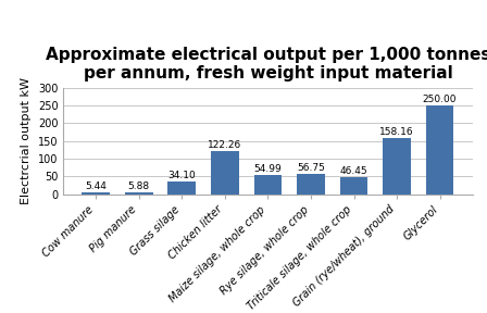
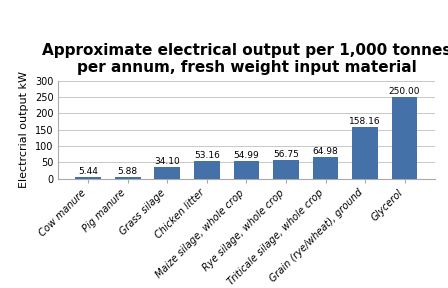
Chicken litter: 122.26 -> 53.16
Triticale silage, whole crop: 46.45 -> 64.98
